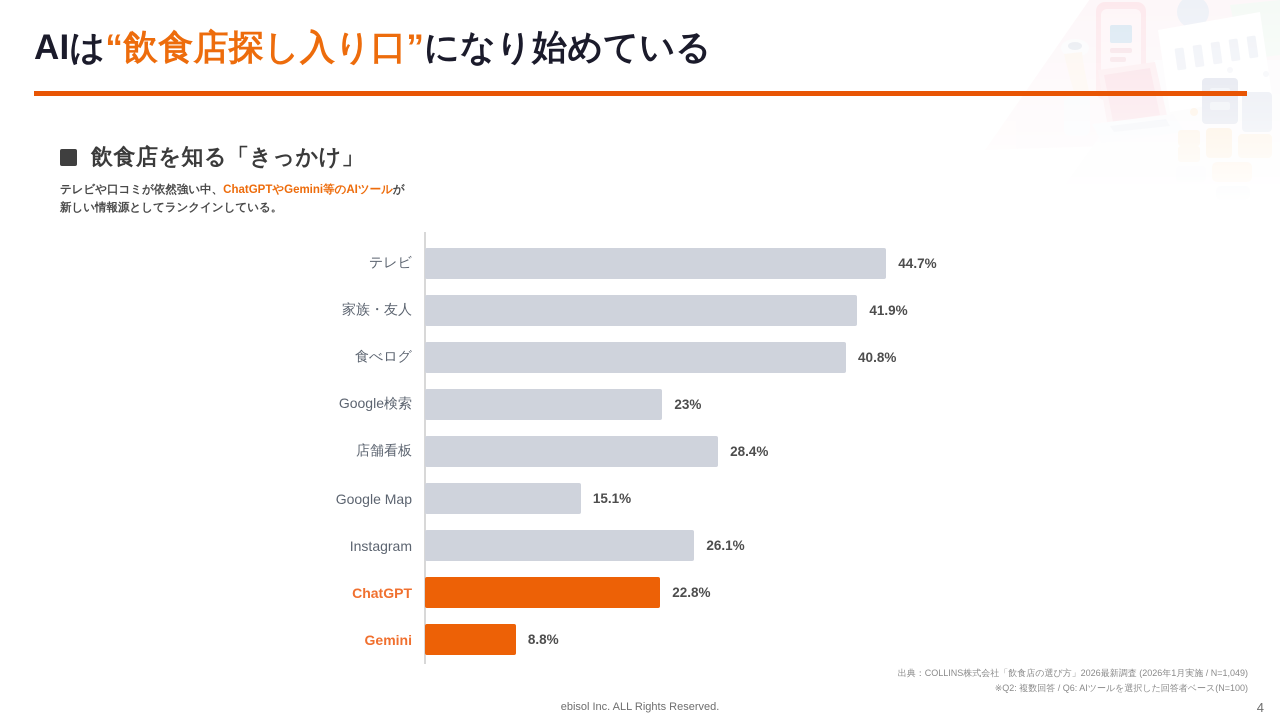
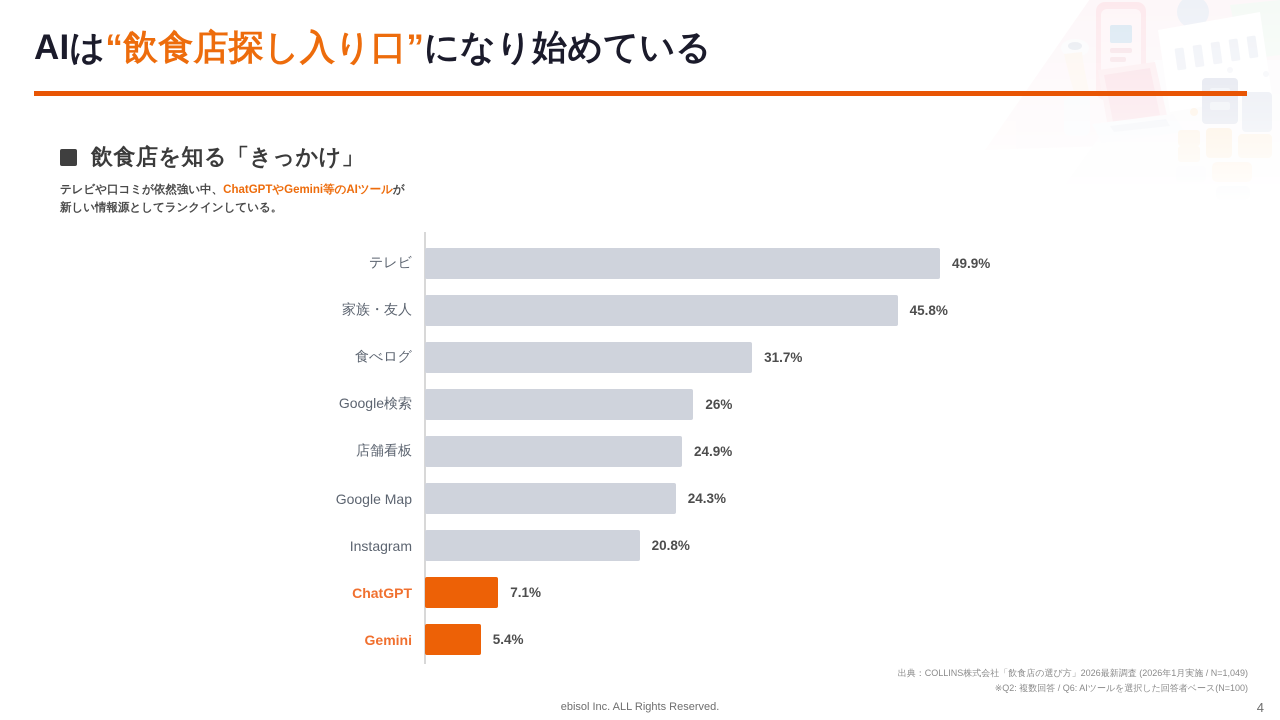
テレビ: 44.7% -> 49.9%
家族・友人: 41.9% -> 45.8%
食べログ: 40.8% -> 31.7%
Google検索: 23% -> 26%
店舗看板: 28.4% -> 24.9%
Google Map: 15.1% -> 24.3%
Instagram: 26.1% -> 20.8%
ChatGPT: 22.8% -> 7.1%
Gemini: 8.8% -> 5.4%
